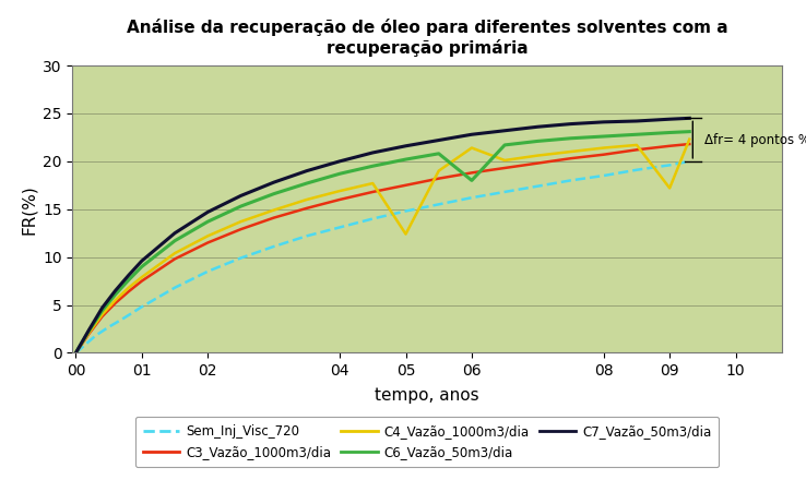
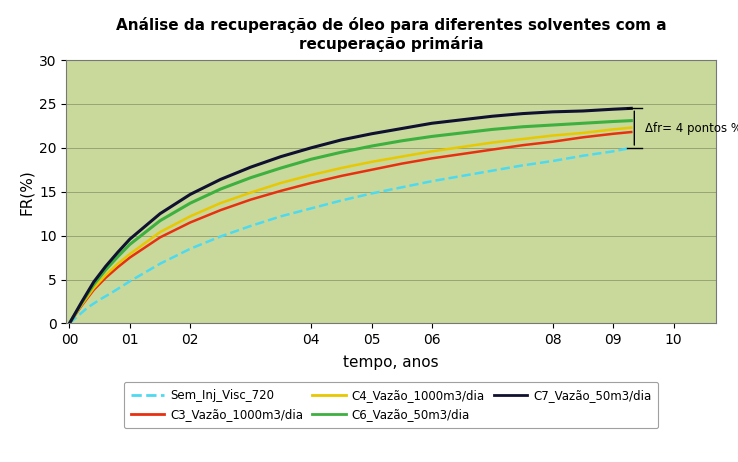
C4_Vazão_1000m3/dia/05: 12.4 -> 18.4
C4_Vazão_1000m3/dia/06: 21.4 -> 19.6
C6_Vazão_50m3/dia/06: 18.0 -> 21.3
C4_Vazão_1000m3/dia/09: 17.2 -> 22.1
